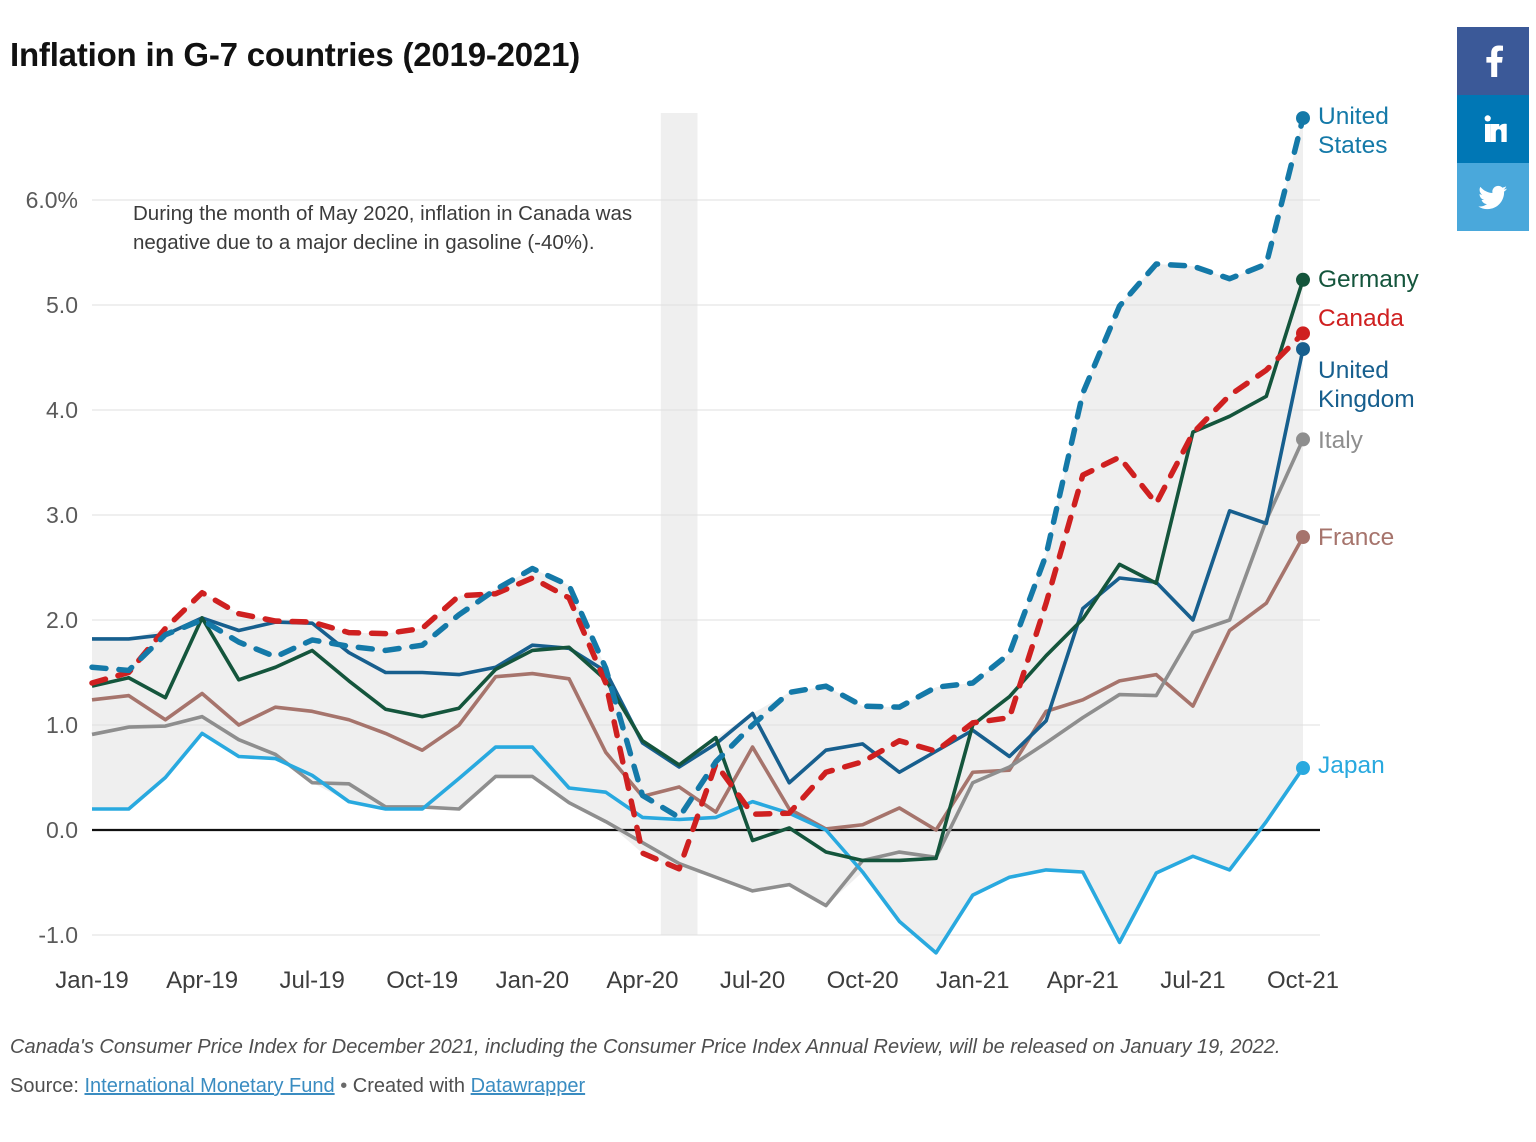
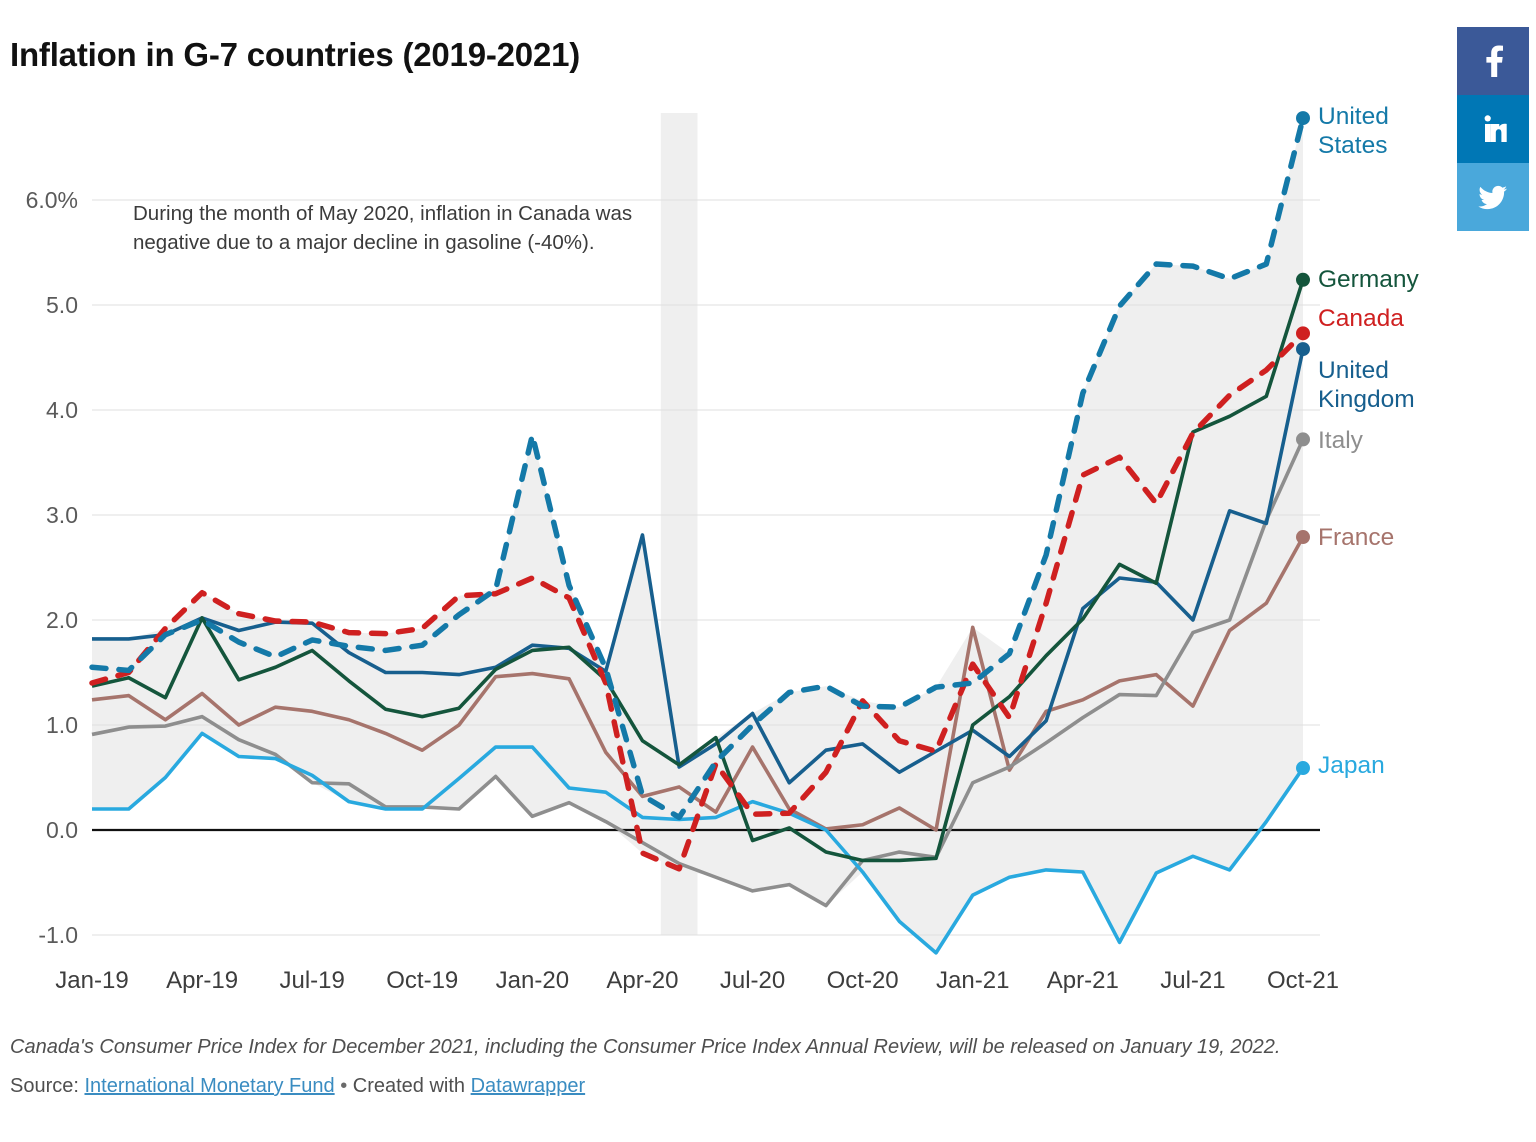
United States/Jan-20: 2.49% -> 3.76%
Italy/Jan-20: 0.51% -> 0.13%
United Kingdom/Apr-20: 0.83% -> 2.81%
Canada/Oct-20: 0.65% -> 1.23%
Canada/Jan-21: 1.02% -> 1.58%
France/Jan-21: 0.55% -> 1.93%
